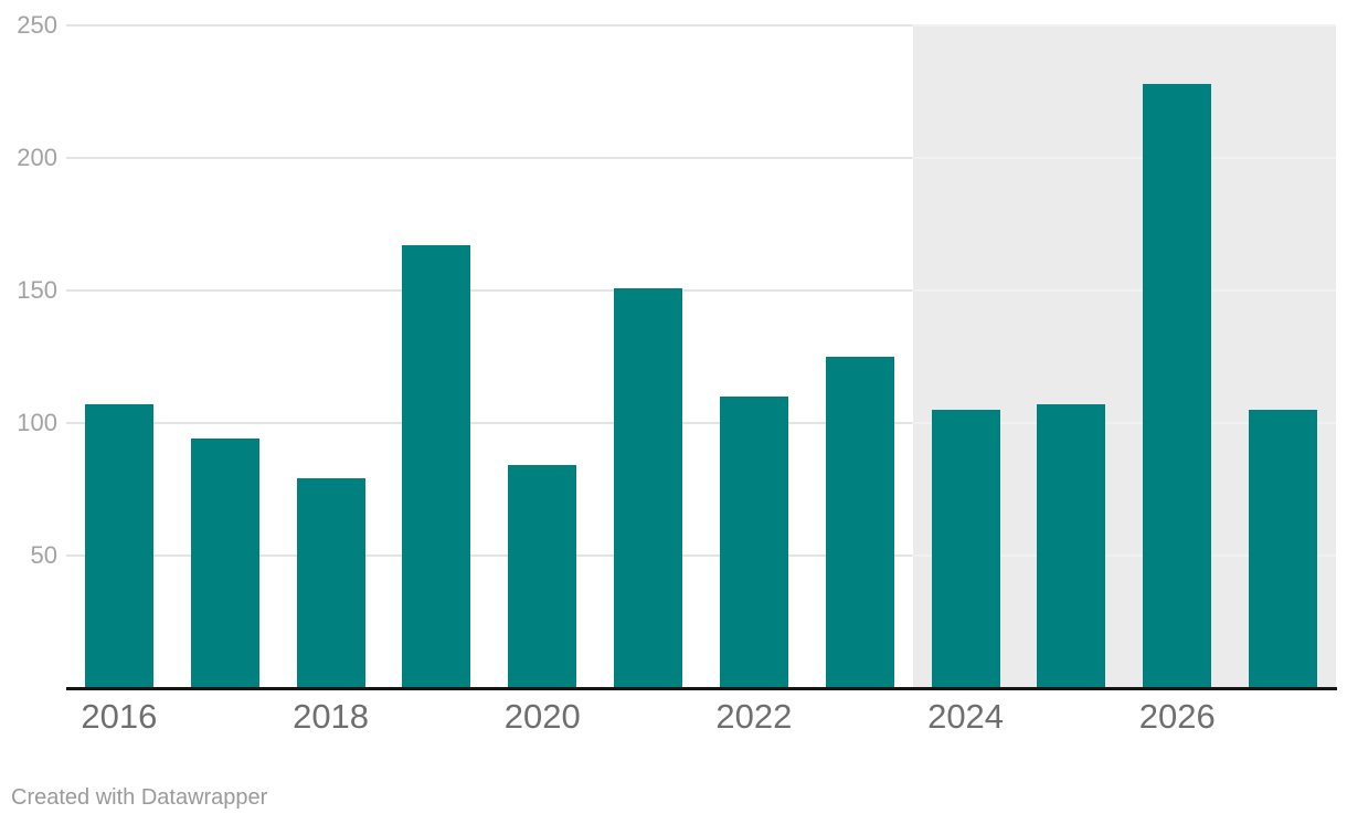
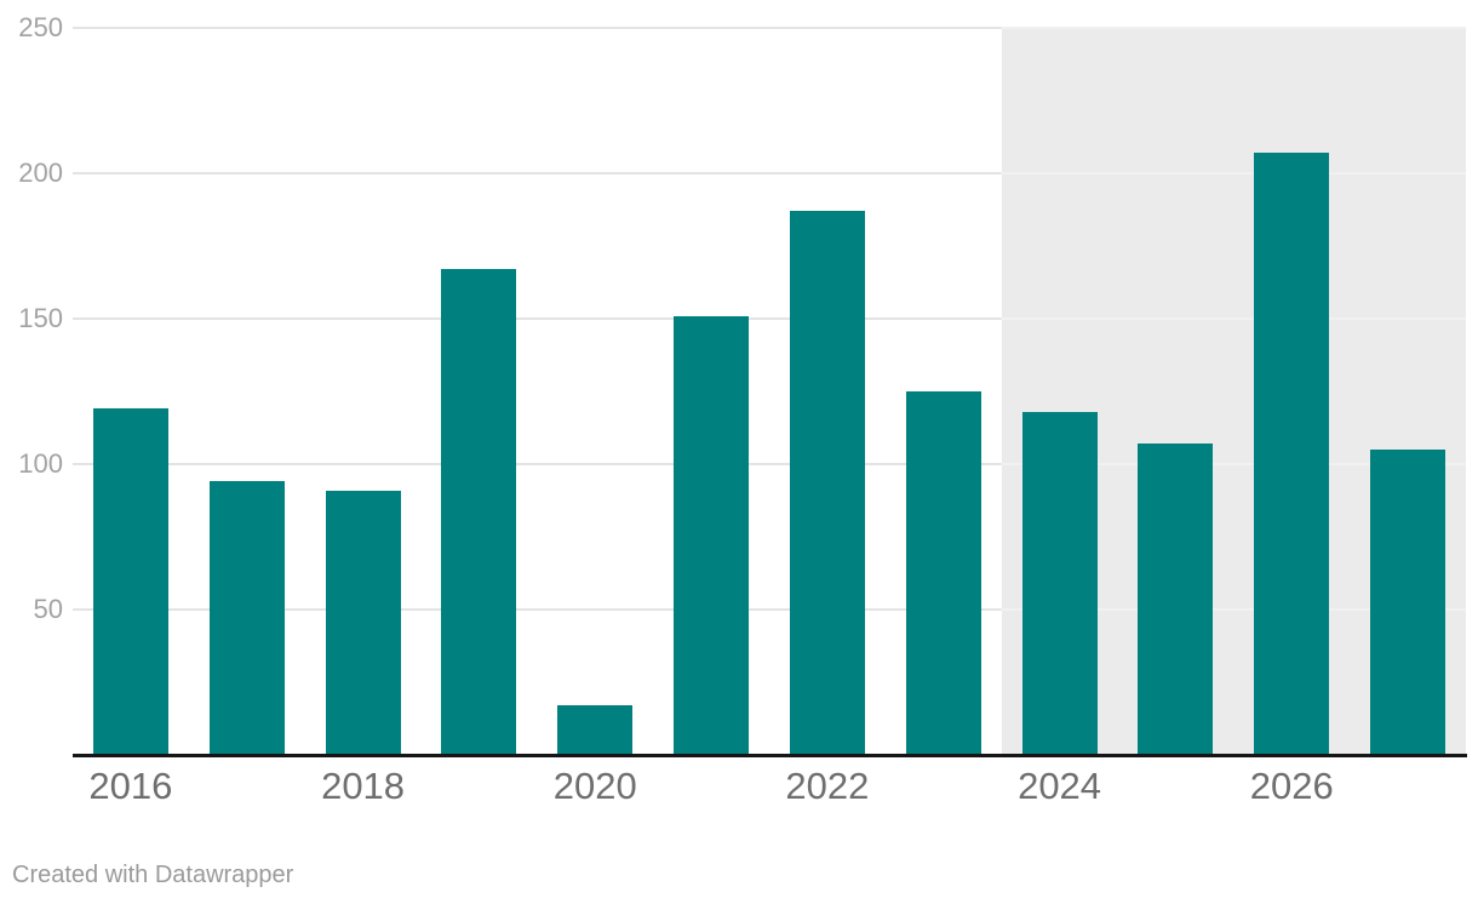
2016: 107 -> 119
2018: 79 -> 91
2020: 84 -> 17
2022: 110 -> 187
2024: 105 -> 118
2026: 228 -> 207
